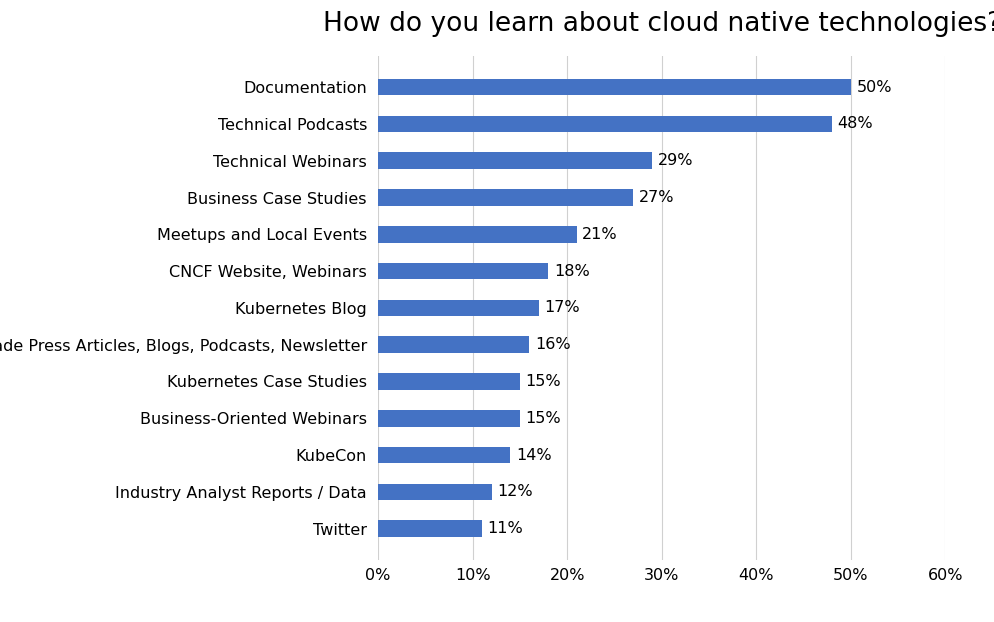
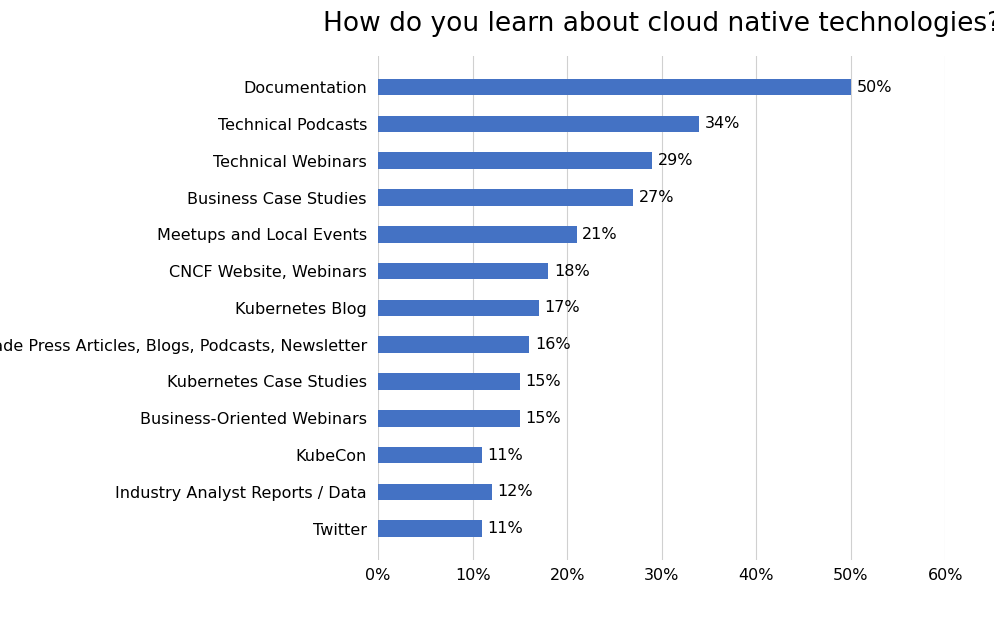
Technical Podcasts: 48% -> 34%
KubeCon: 14% -> 11%
